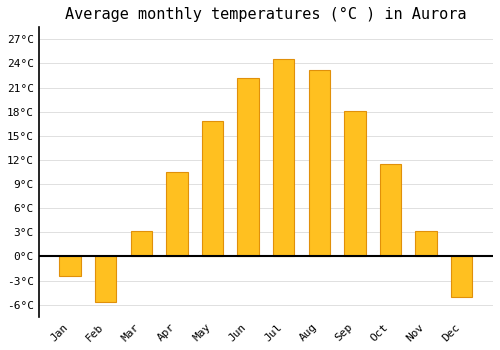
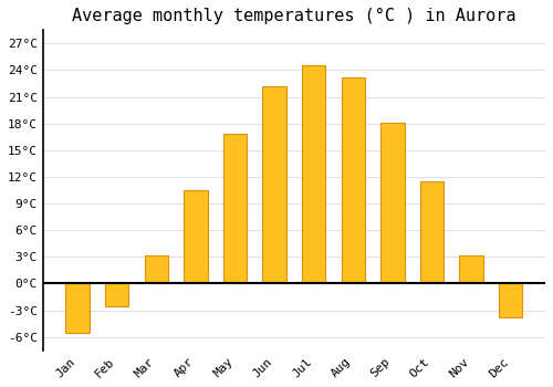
Jan: -2.4°C -> -5.5°C
Feb: -5.6°C -> -2.5°C
Dec: -5.0°C -> -3.8°C
